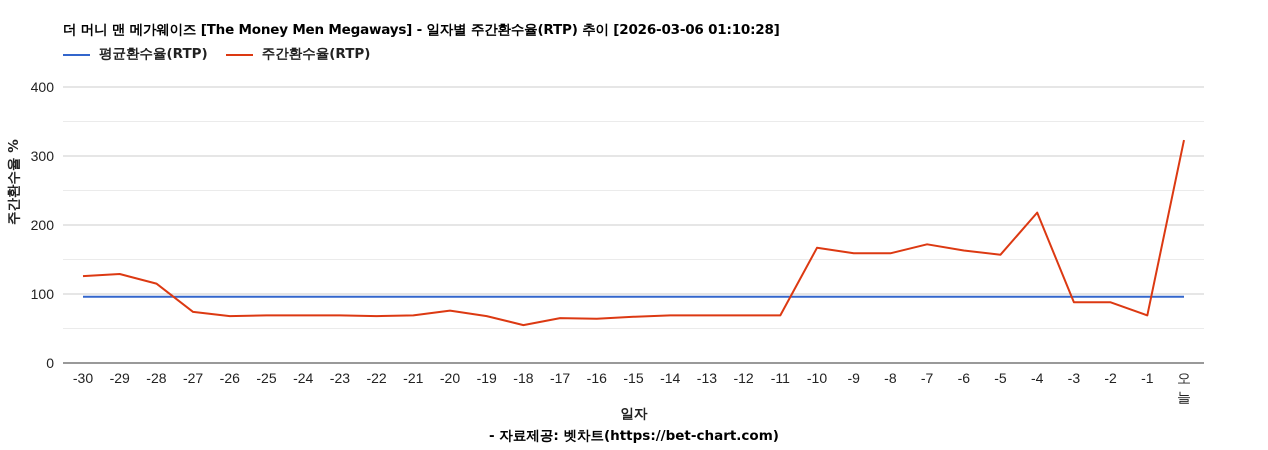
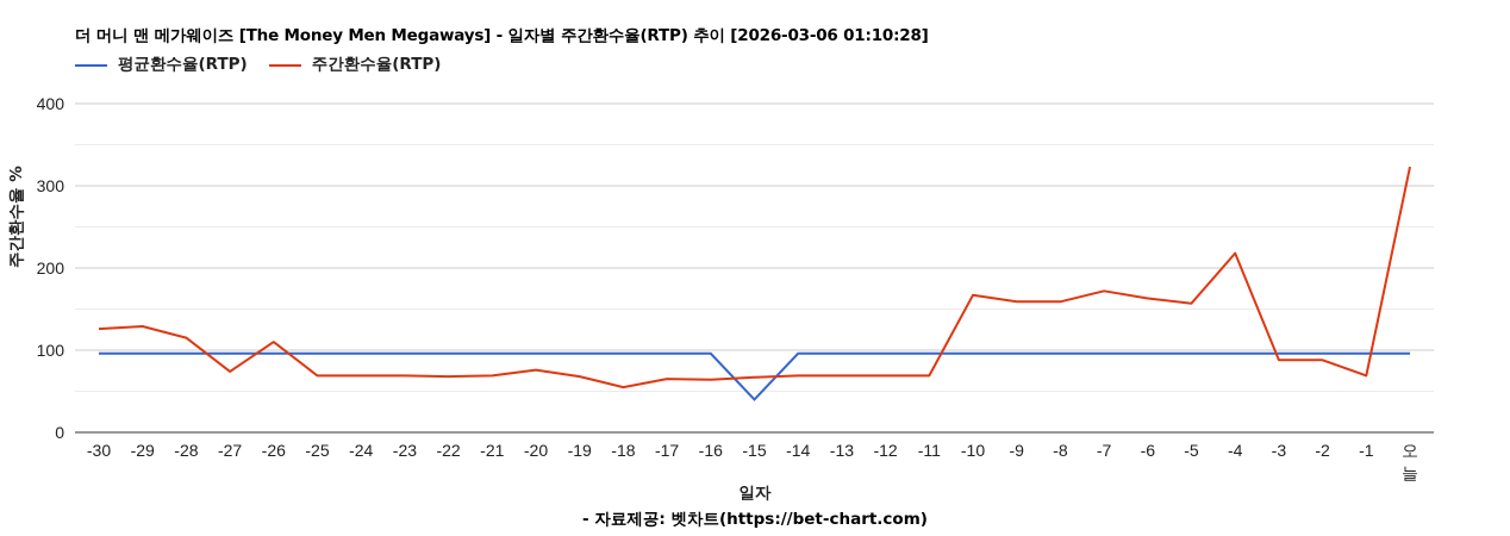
주간환수율(RTP)/-26: 70 -> 110
평균환수율(RTP)/-15: 100 -> 40
